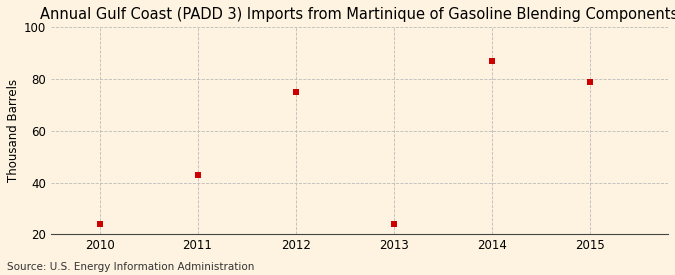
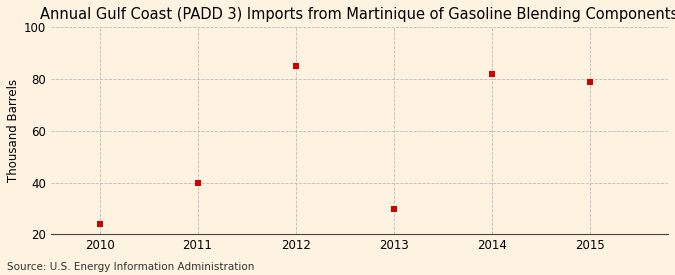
2011: 43 -> 40
2012: 75 -> 85
2013: 24 -> 30
2014: 87 -> 82
